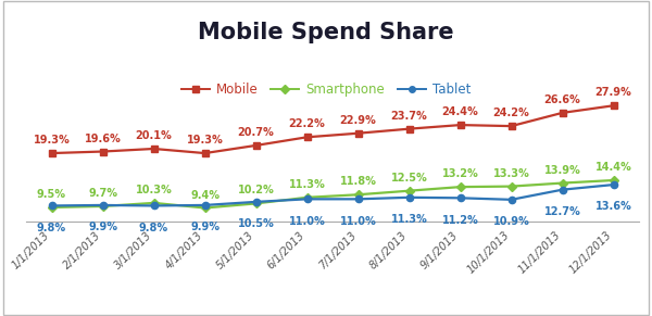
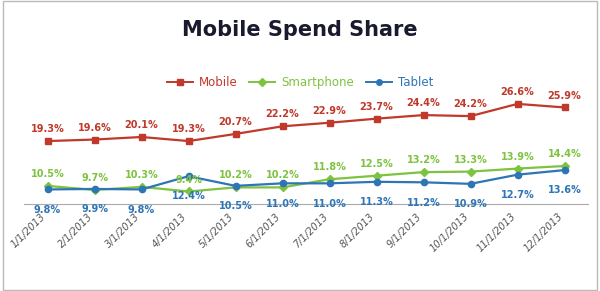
Smartphone/1/1/2013: 9.5% -> 10.5%
Tablet/4/1/2013: 9.9% -> 12.4%
Smartphone/6/1/2013: 11.3% -> 10.2%
Mobile/12/1/2013: 27.9% -> 25.9%
